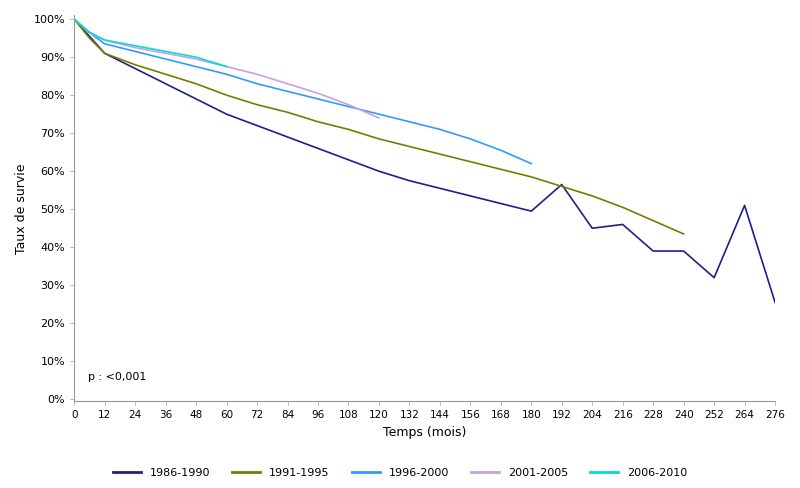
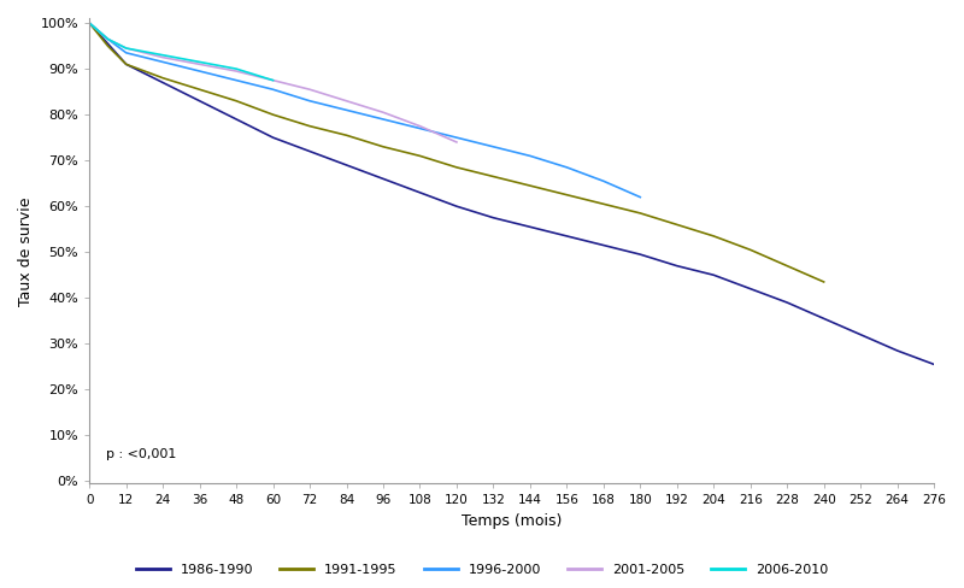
1986-1990/192: 56.5% -> 47.0%
1986-1990/216: 46.0% -> 42.0%
1986-1990/240: 39.0% -> 35.5%
1986-1990/264: 51.0% -> 28.5%
